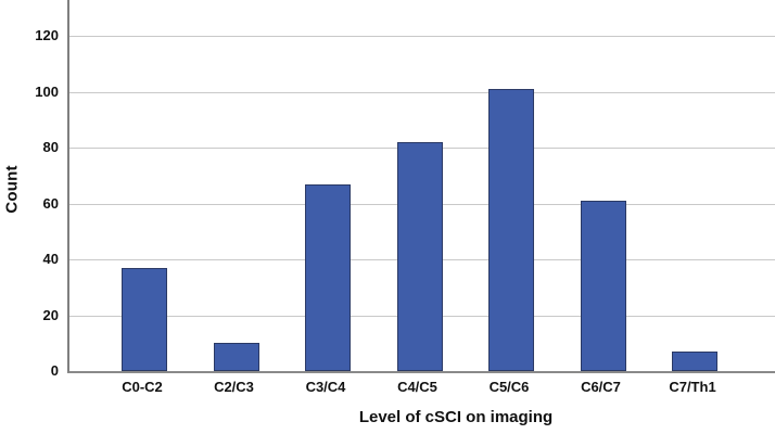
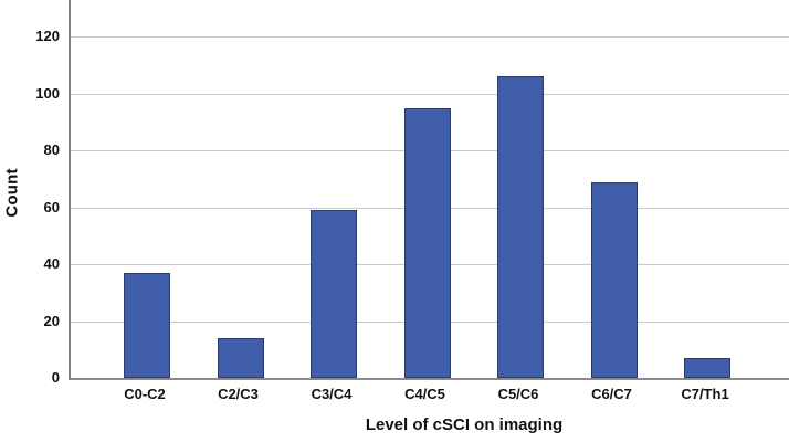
C2/C3: 10 -> 14
C3/C4: 67 -> 59
C4/C5: 82 -> 95
C5/C6: 101 -> 106
C6/C7: 61 -> 69
